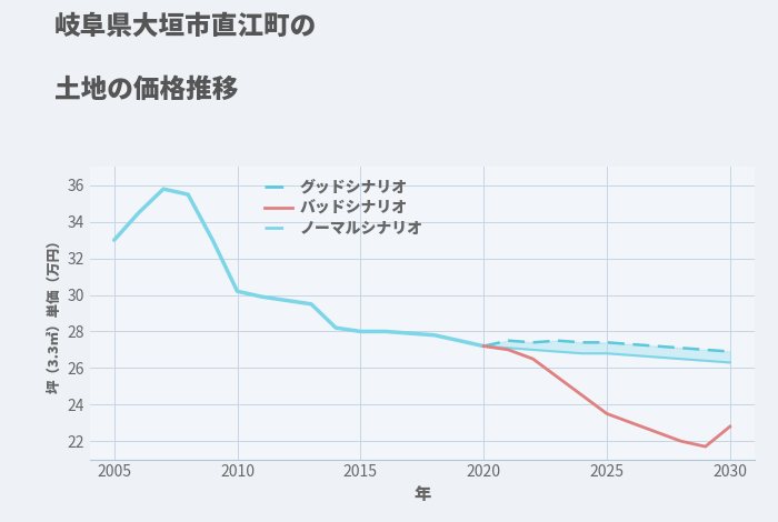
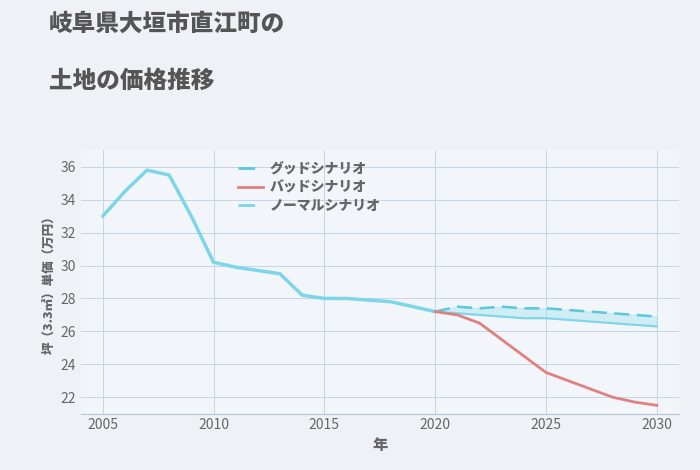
バッドシナリオ/2030: 22.8 -> 21.5
